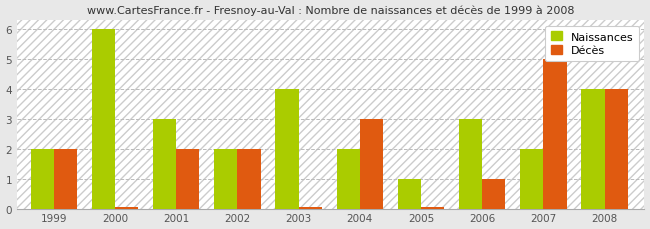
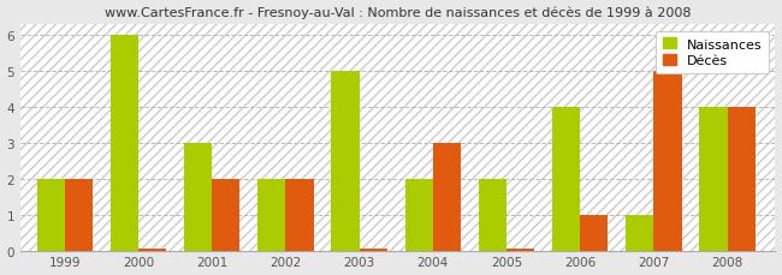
Naissances/2003: 4 -> 5
Naissances/2005: 1 -> 2
Naissances/2006: 3 -> 4
Naissances/2007: 2 -> 1
